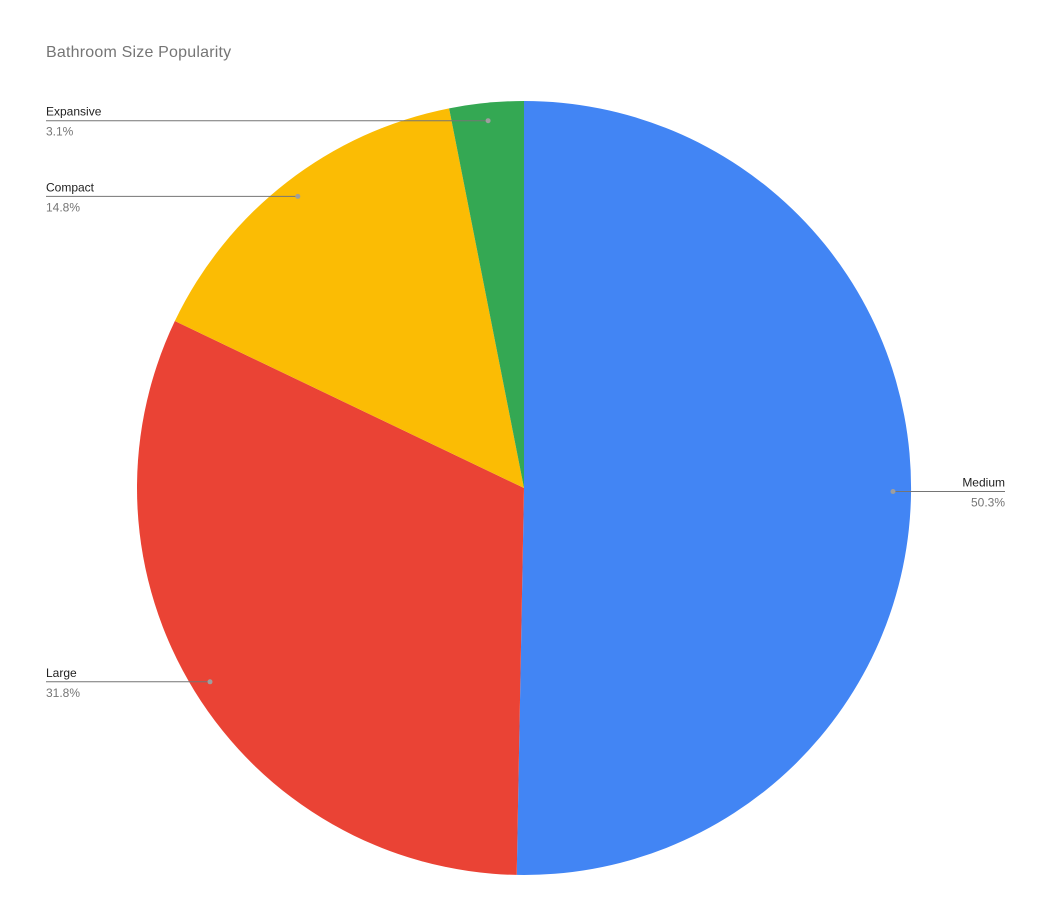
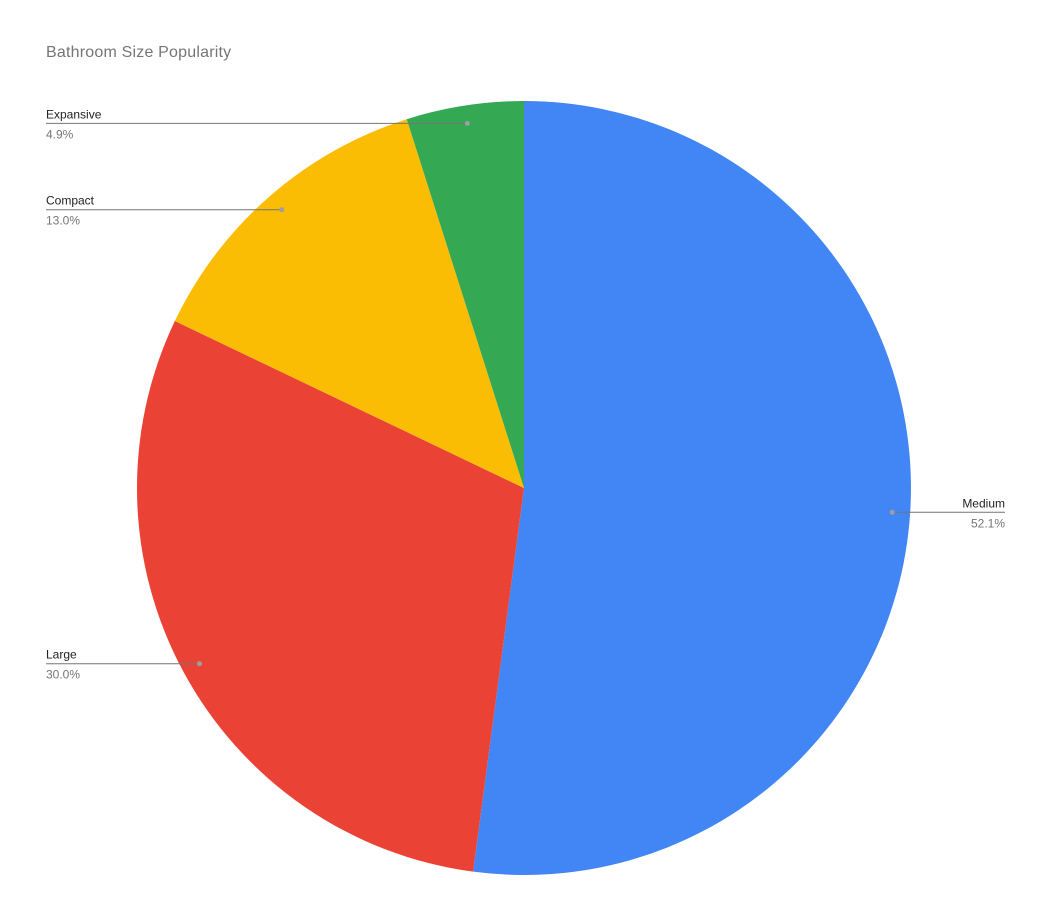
Medium: 50.3% -> 52.1%
Large: 31.8% -> 30.0%
Compact: 14.8% -> 13.0%
Expansive: 3.1% -> 4.9%
